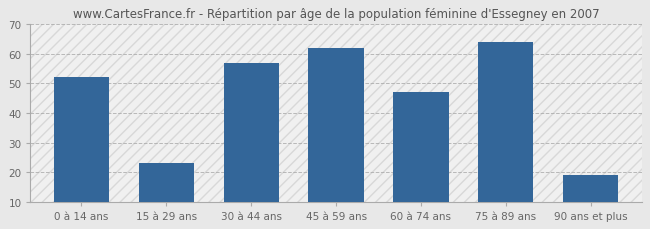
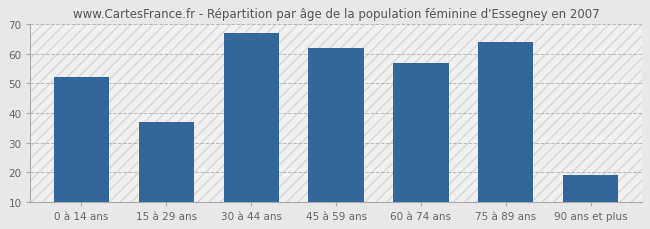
15 à 29 ans: 23 -> 37
30 à 44 ans: 57 -> 67
60 à 74 ans: 47 -> 57
